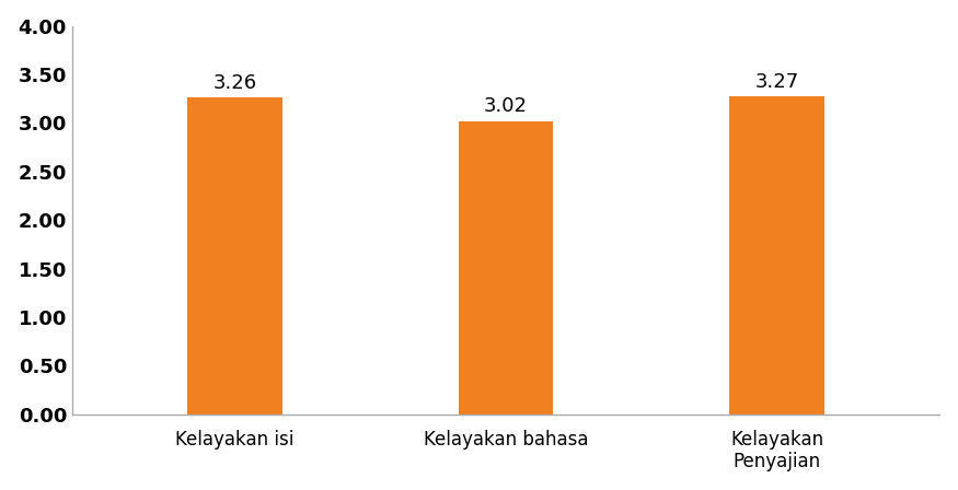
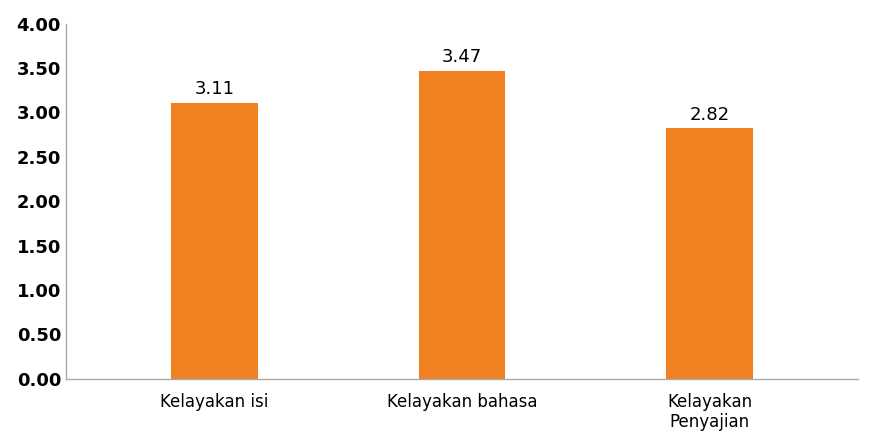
Kelayakan isi: 3.26 -> 3.11
Kelayakan bahasa: 3.02 -> 3.47
Kelayakan Penyajian: 3.27 -> 2.82
